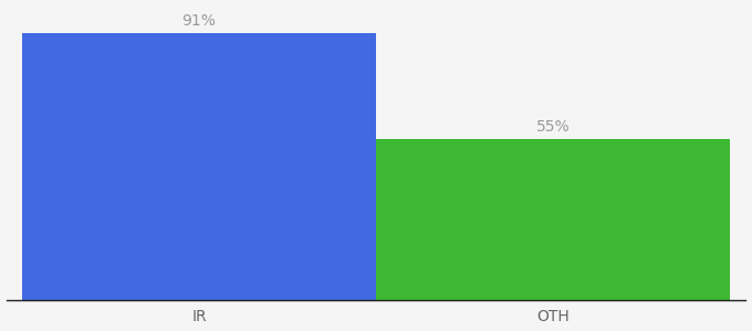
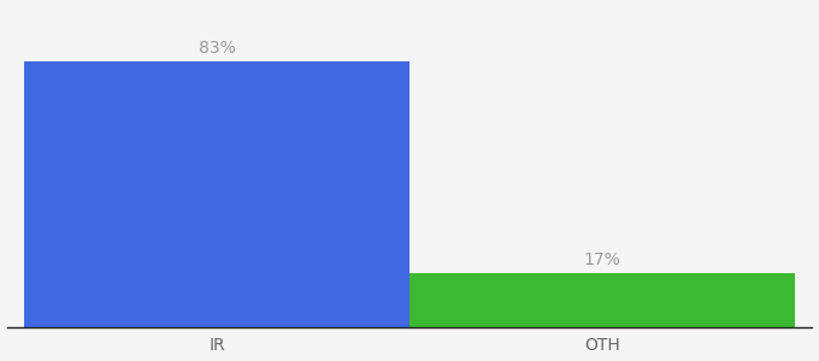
IR: 91% -> 83%
OTH: 55% -> 17%
